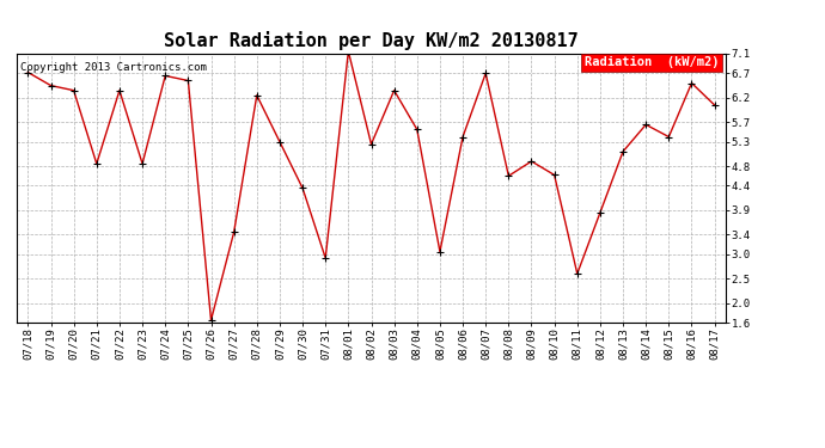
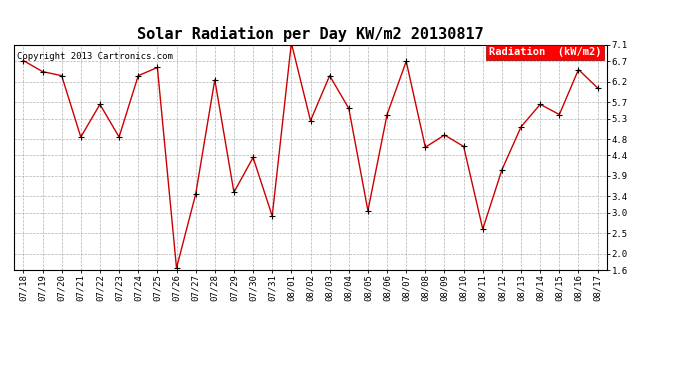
07/22: 6.35 -> 5.65
07/24: 6.65 -> 6.35
07/29: 5.30 -> 3.50
08/12: 3.85 -> 4.05
